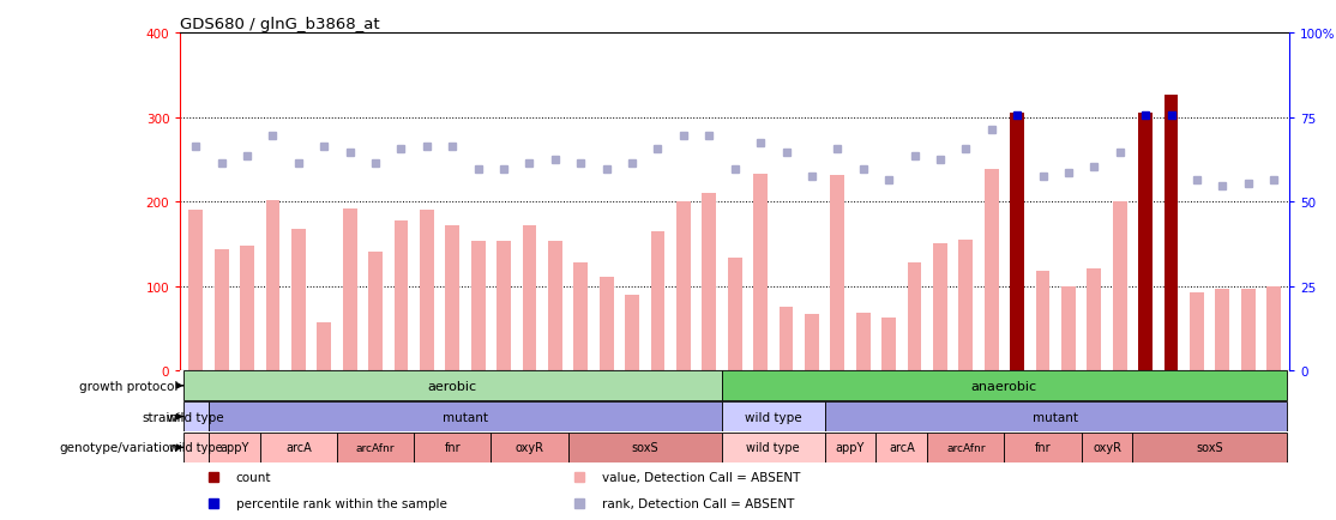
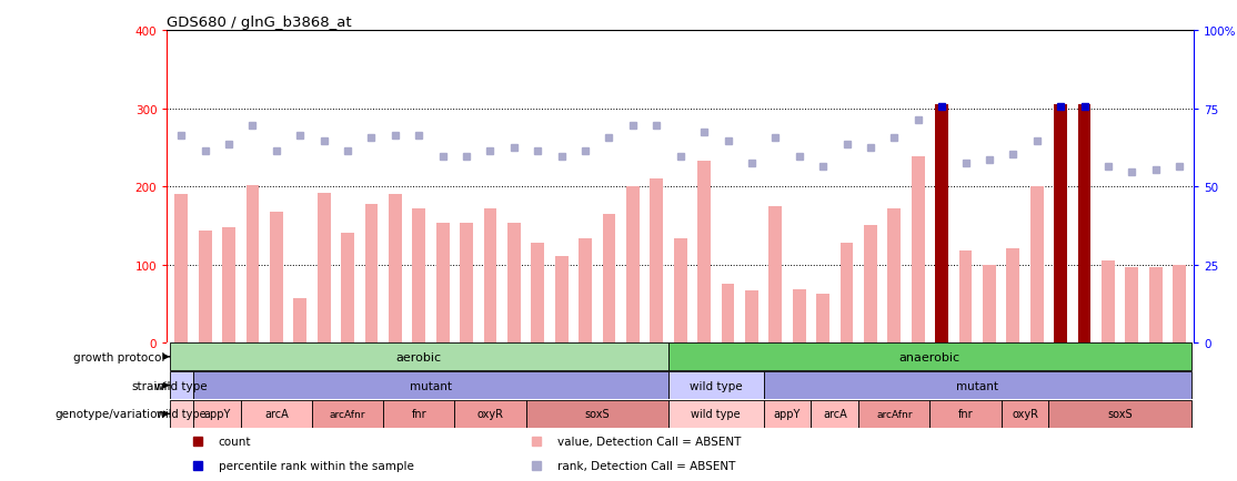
GSM18257: 90 -> 133
GSM18264: 232 -> 175
GSM18273: 154 -> 172
GSM18281: 326 -> 305
GSM18282: 92 -> 105
